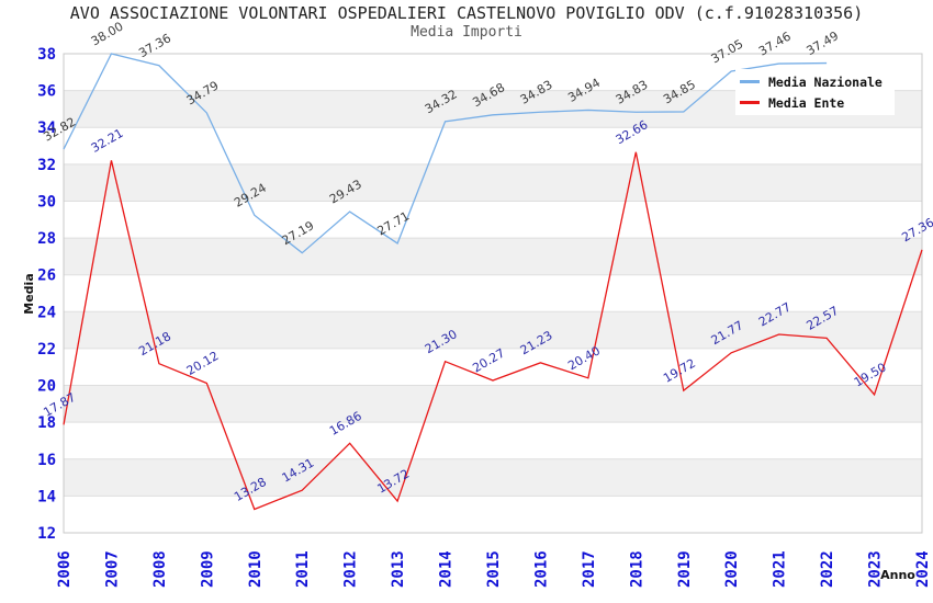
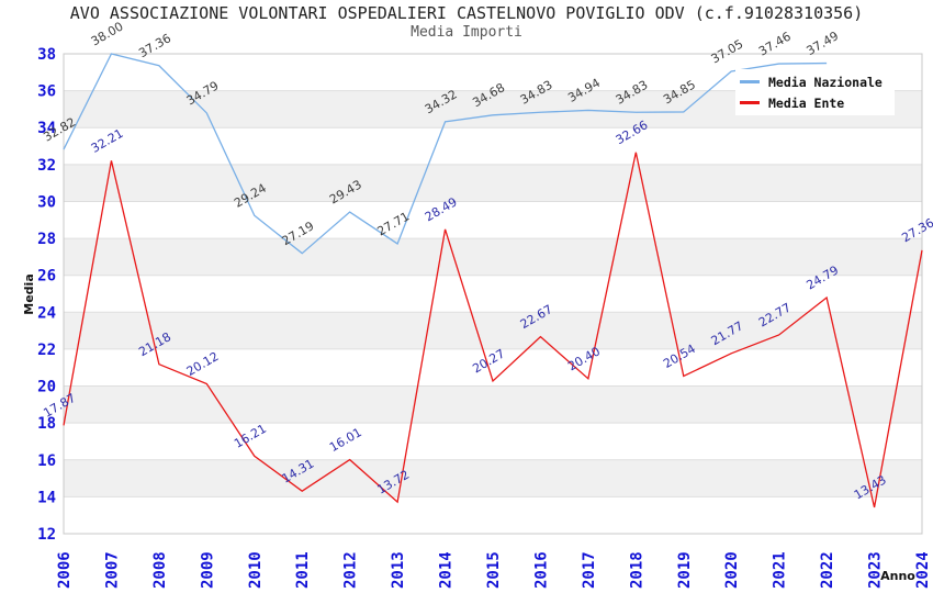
Media Ente/2010: 13.28 -> 16.21
Media Ente/2012: 16.86 -> 16.01
Media Ente/2014: 21.30 -> 28.49
Media Ente/2016: 21.23 -> 22.67
Media Ente/2019: 19.72 -> 20.54
Media Ente/2022: 22.57 -> 24.79
Media Ente/2023: 19.50 -> 13.43
